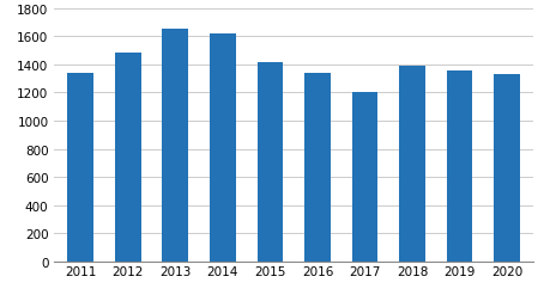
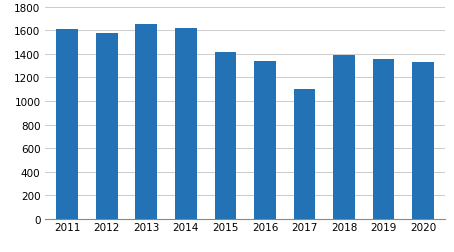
2011: 1340 -> 1610
2012: 1480 -> 1580
2017: 1200 -> 1100
